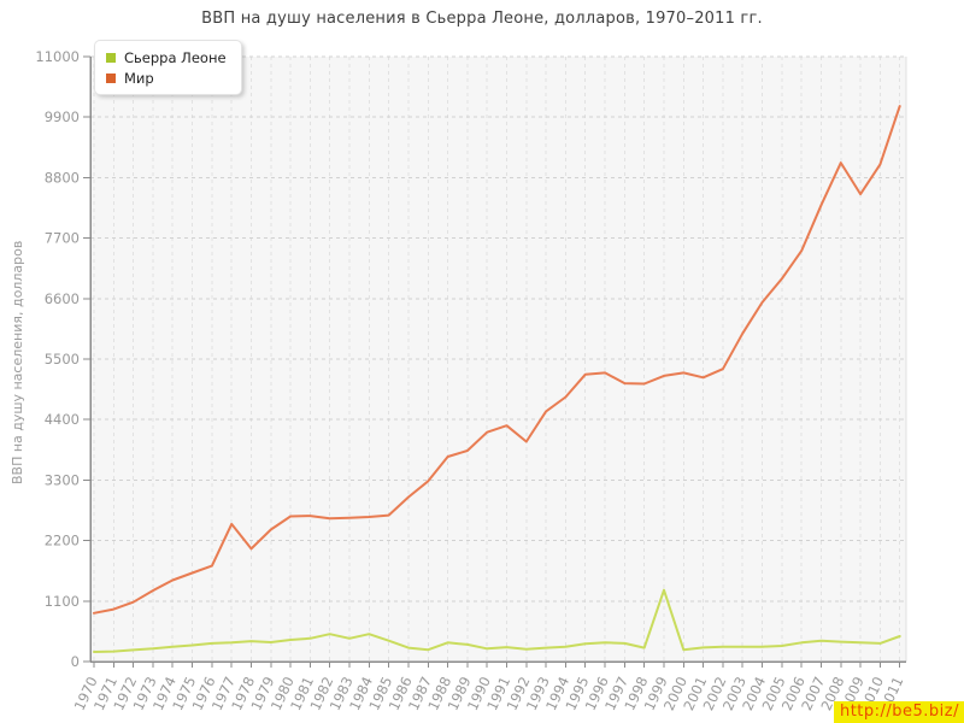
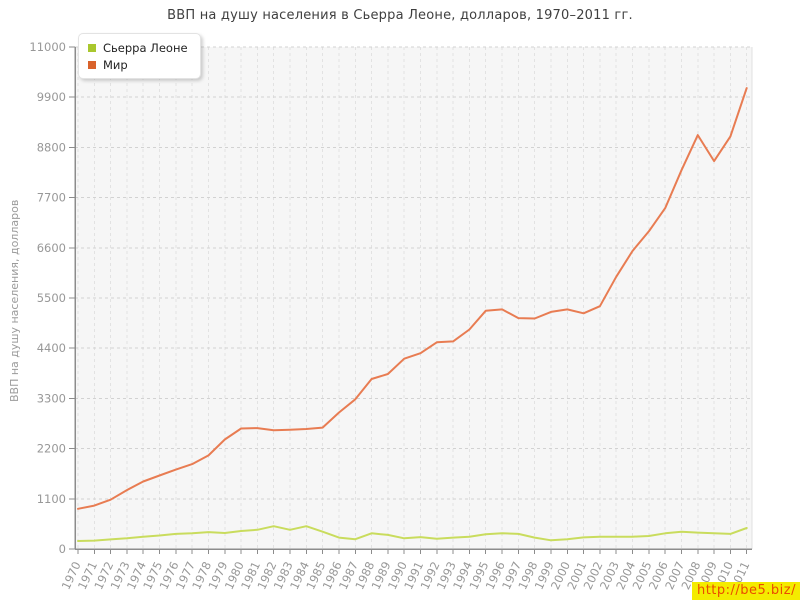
Мир/1977: 2500 -> 1900
Мир/1992: 4000 -> 4500
Сьерра Леоне/1999: 1300 -> 200
